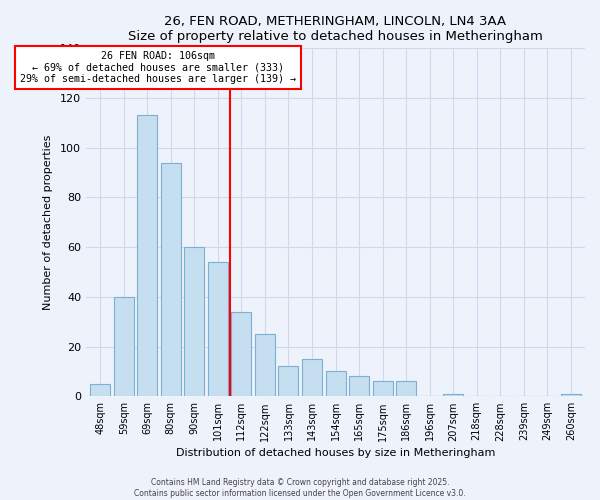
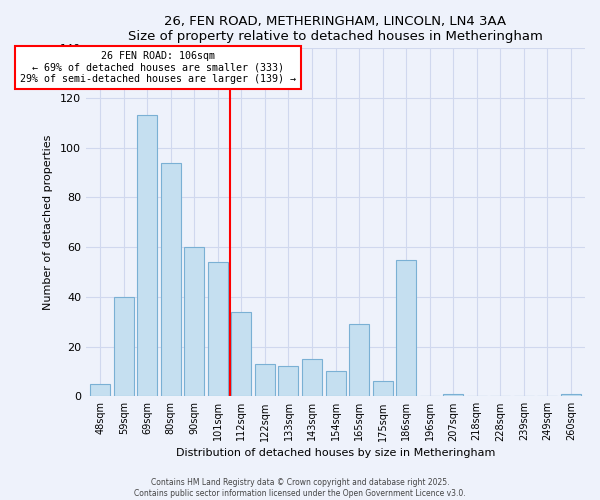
122sqm: 25 -> 13
165sqm: 8 -> 29
186sqm: 6 -> 55
